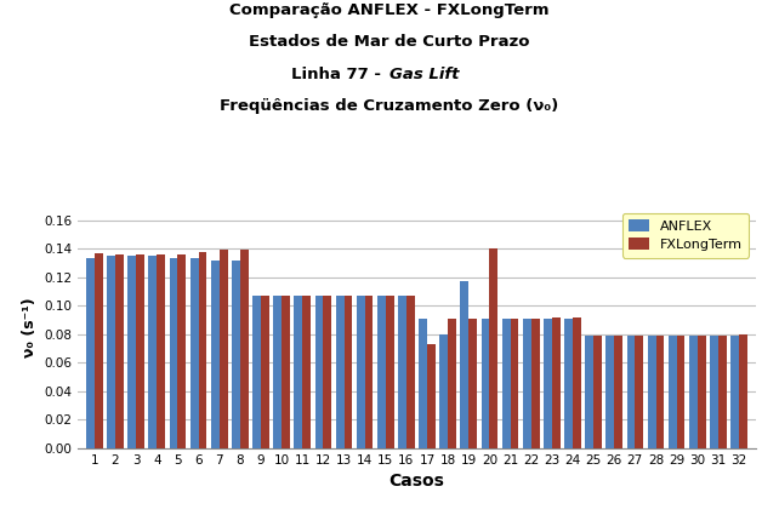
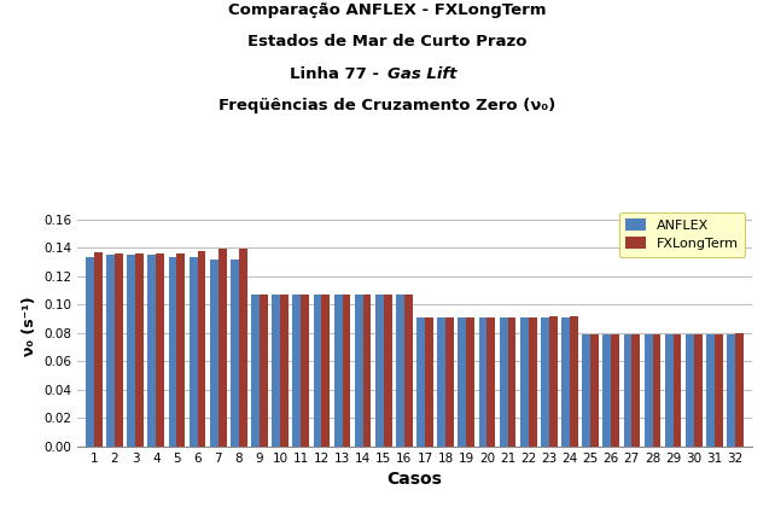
FXLongTerm/17: 0.073 -> 0.091
ANFLEX/18: 0.080 -> 0.091
ANFLEX/19: 0.117 -> 0.091
FXLongTerm/20: 0.140 -> 0.091
